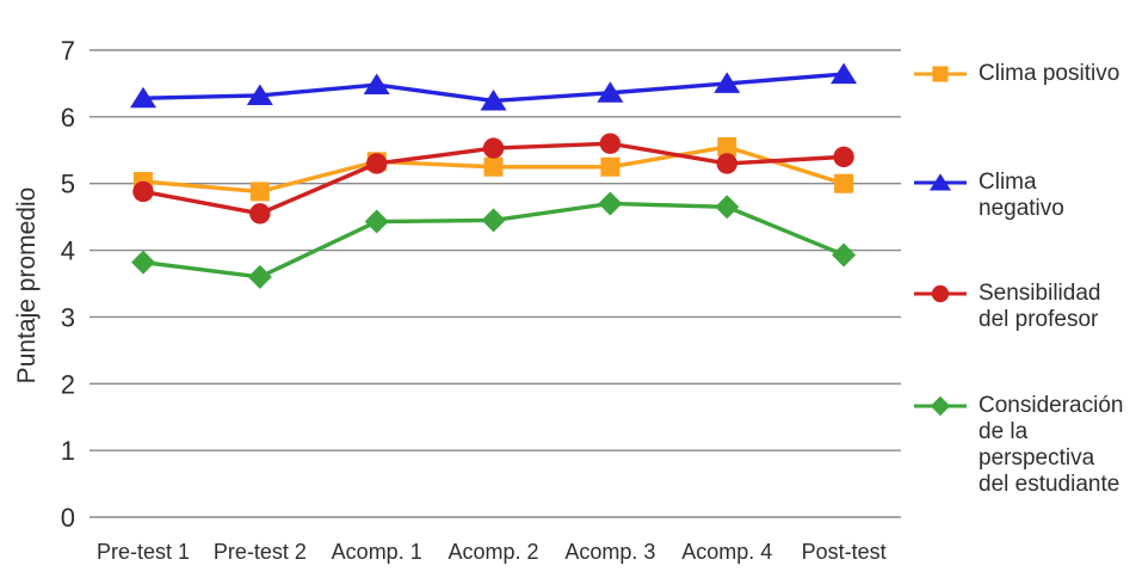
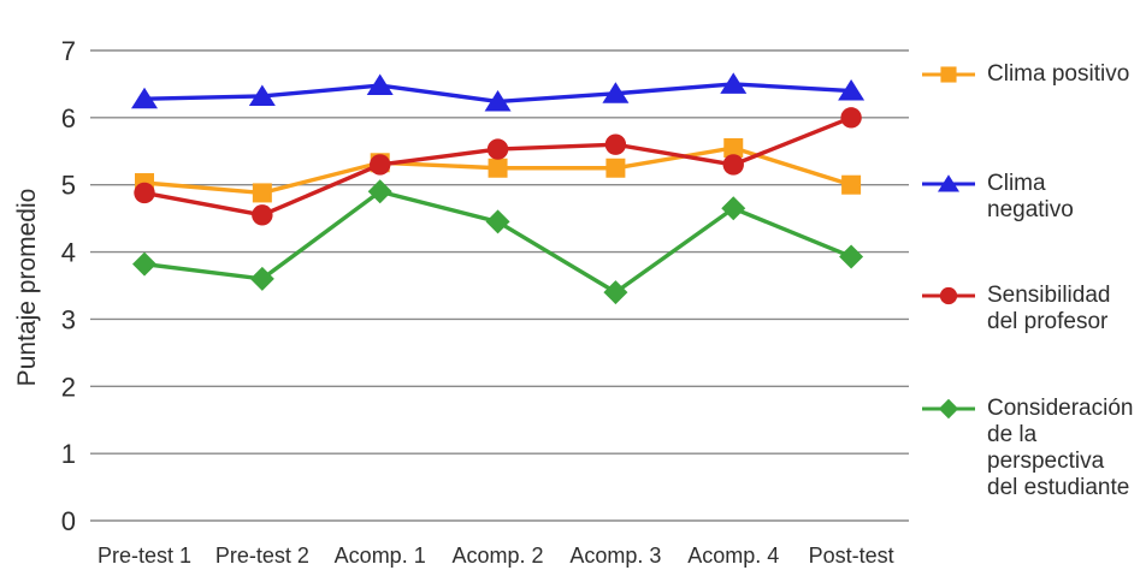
Consideración de la perspectiva del estudiante/Acomp. 1: 4.4 -> 4.9
Consideración de la perspectiva del estudiante/Acomp. 3: 4.7 -> 3.4
Clima negativo/Post-test: 6.6 -> 6.4
Sensibilidad del profesor/Post-test: 5.4 -> 6.0
